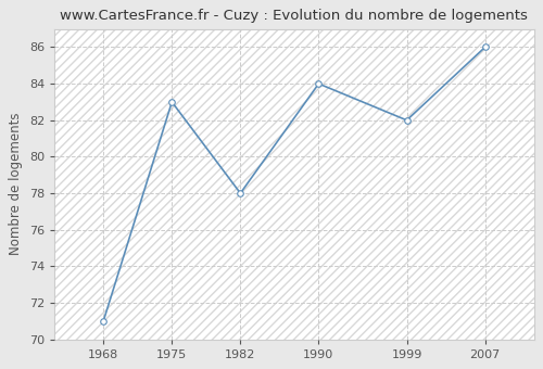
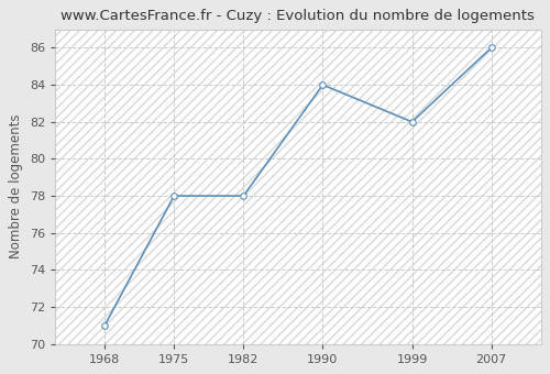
1975: 83 -> 78
